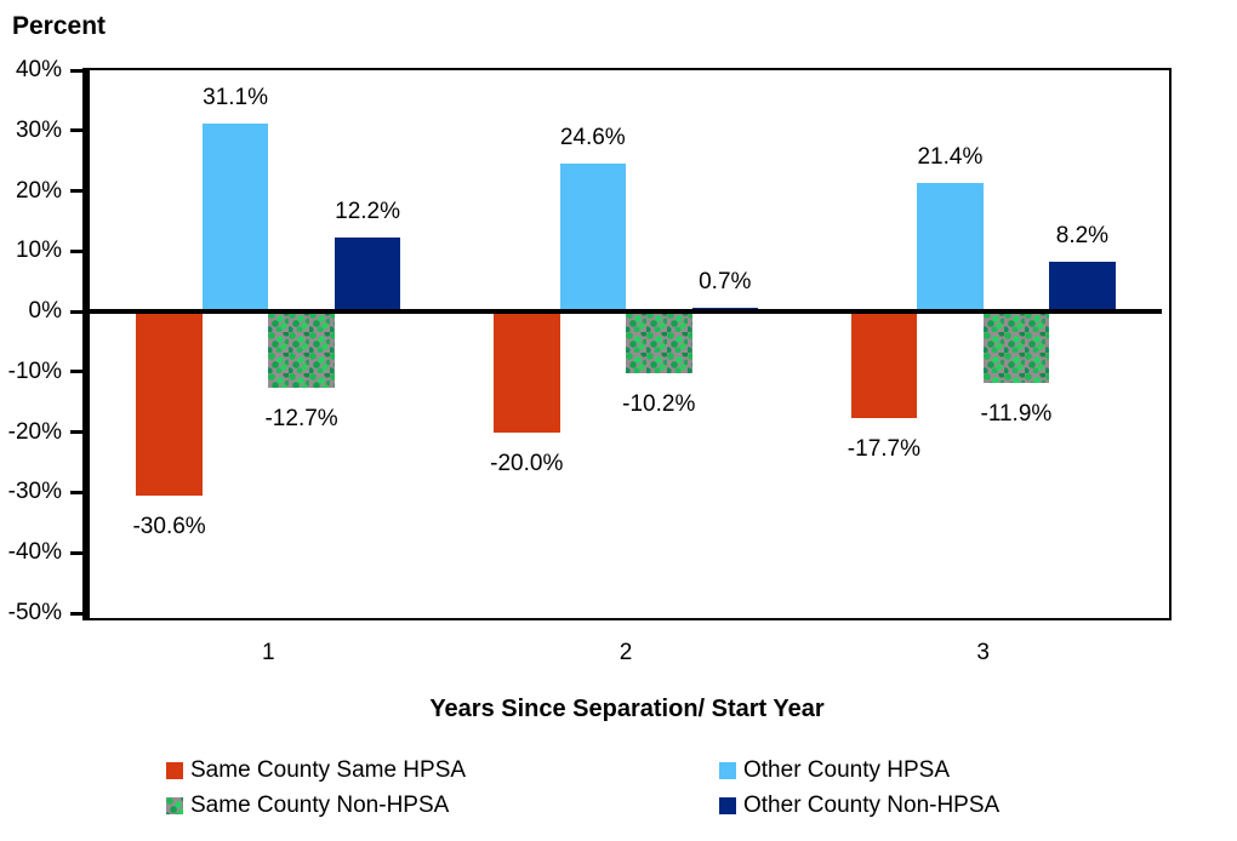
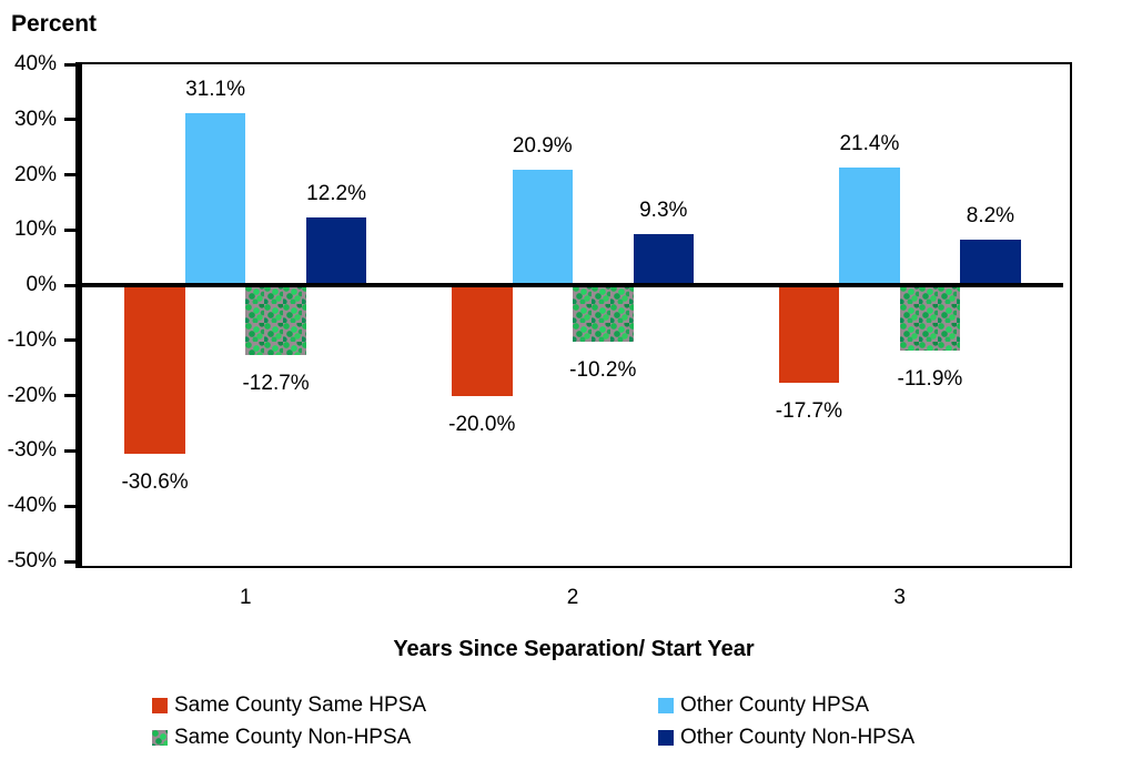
Other County HPSA/2: 24.6% -> 20.9%
Other County Non-HPSA/2: 0.7% -> 9.3%
